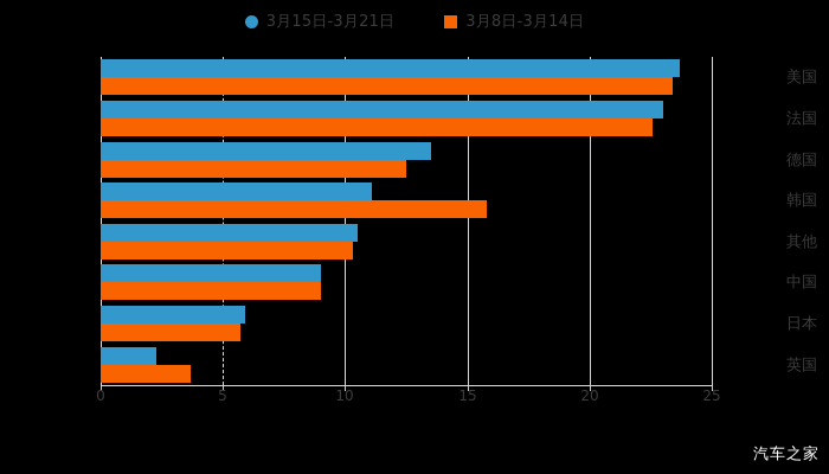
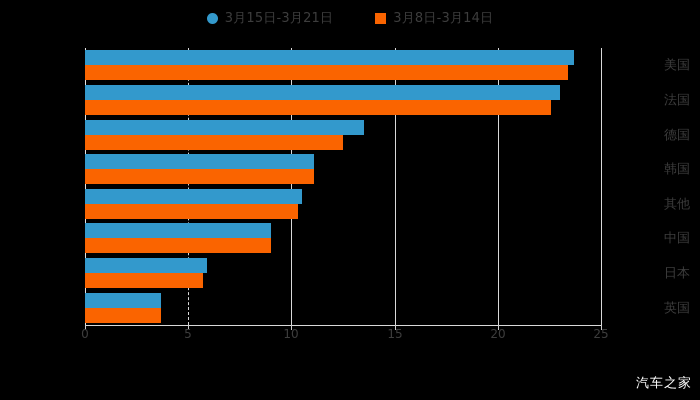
3月8日-3月14日/韩国: 15.8 -> 11.1
3月15日-3月21日/英国: 2.3 -> 3.7
